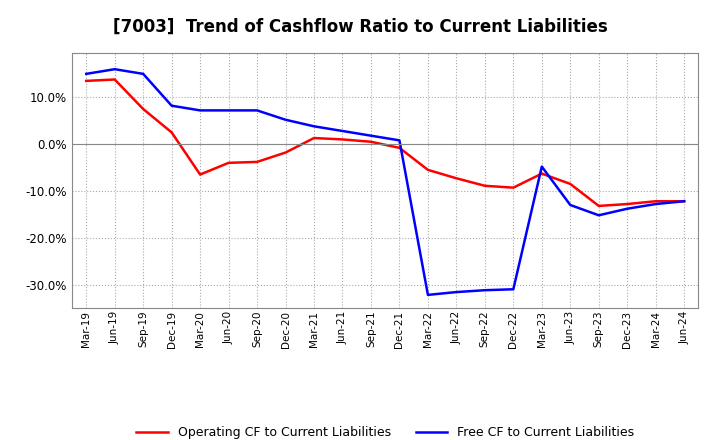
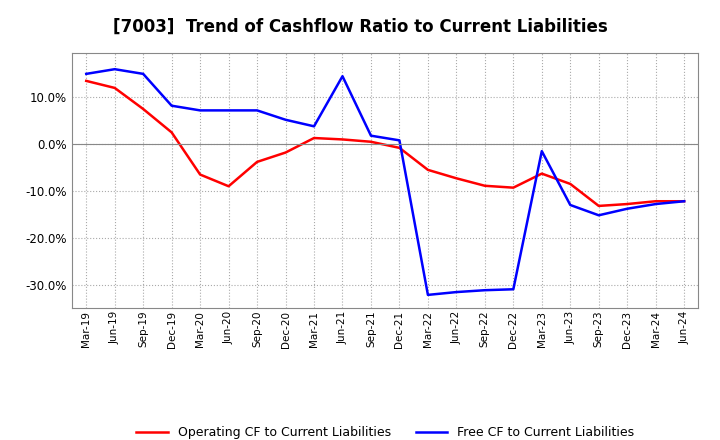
Operating CF to Current Liabilities/Jun-19: 13.8% -> 12.0%
Operating CF to Current Liabilities/Jun-20: -4.0% -> -9.0%
Free CF to Current Liabilities/Jun-21: 2.8% -> 14.5%
Free CF to Current Liabilities/Mar-23: -4.8% -> -1.5%
